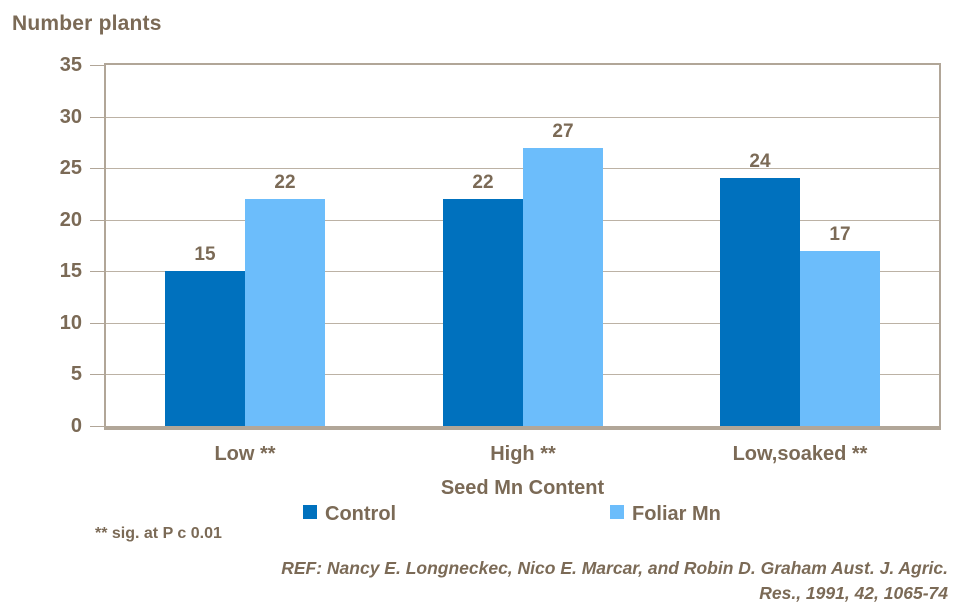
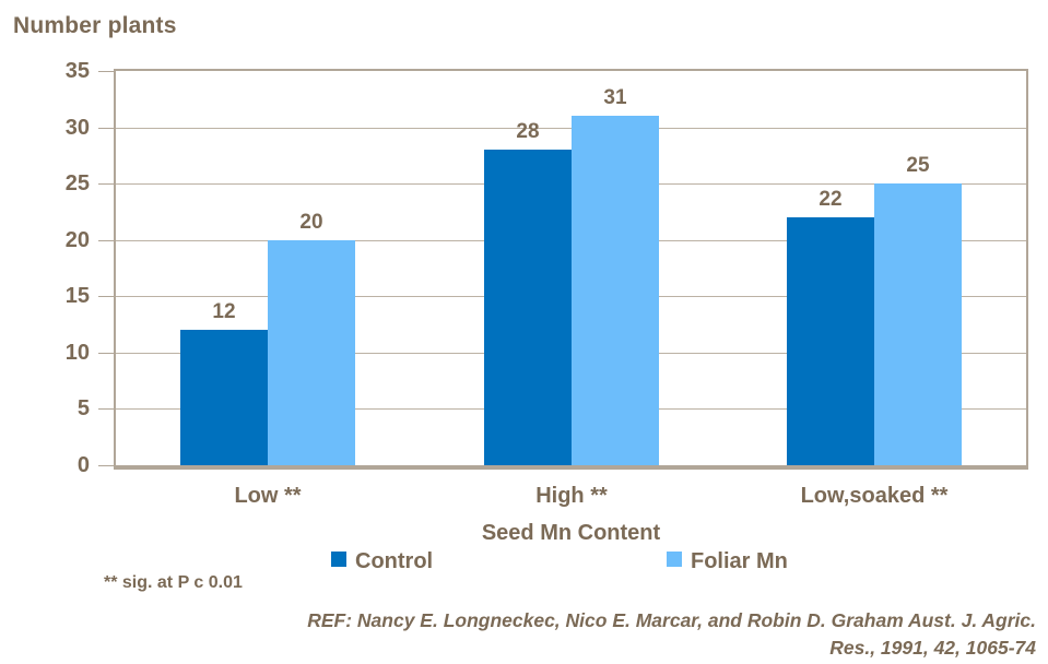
Control/Low **: 15 -> 12
Foliar Mn/Low **: 22 -> 20
Control/High **: 22 -> 28
Foliar Mn/High **: 27 -> 31
Control/Low,soaked **: 24 -> 22
Foliar Mn/Low,soaked **: 17 -> 25
